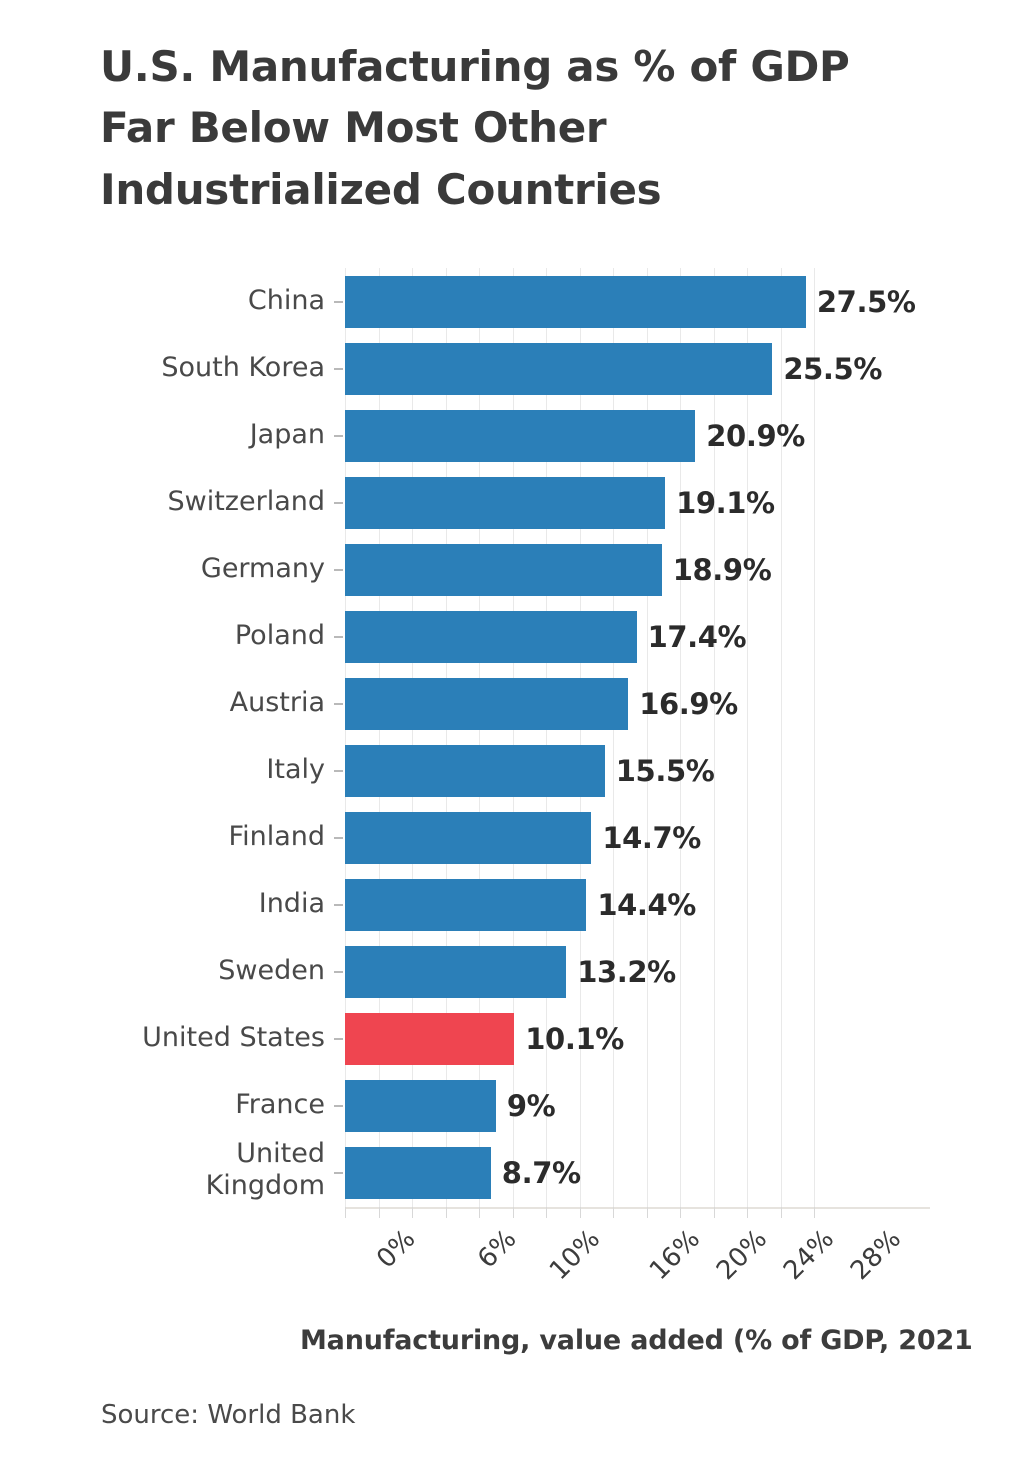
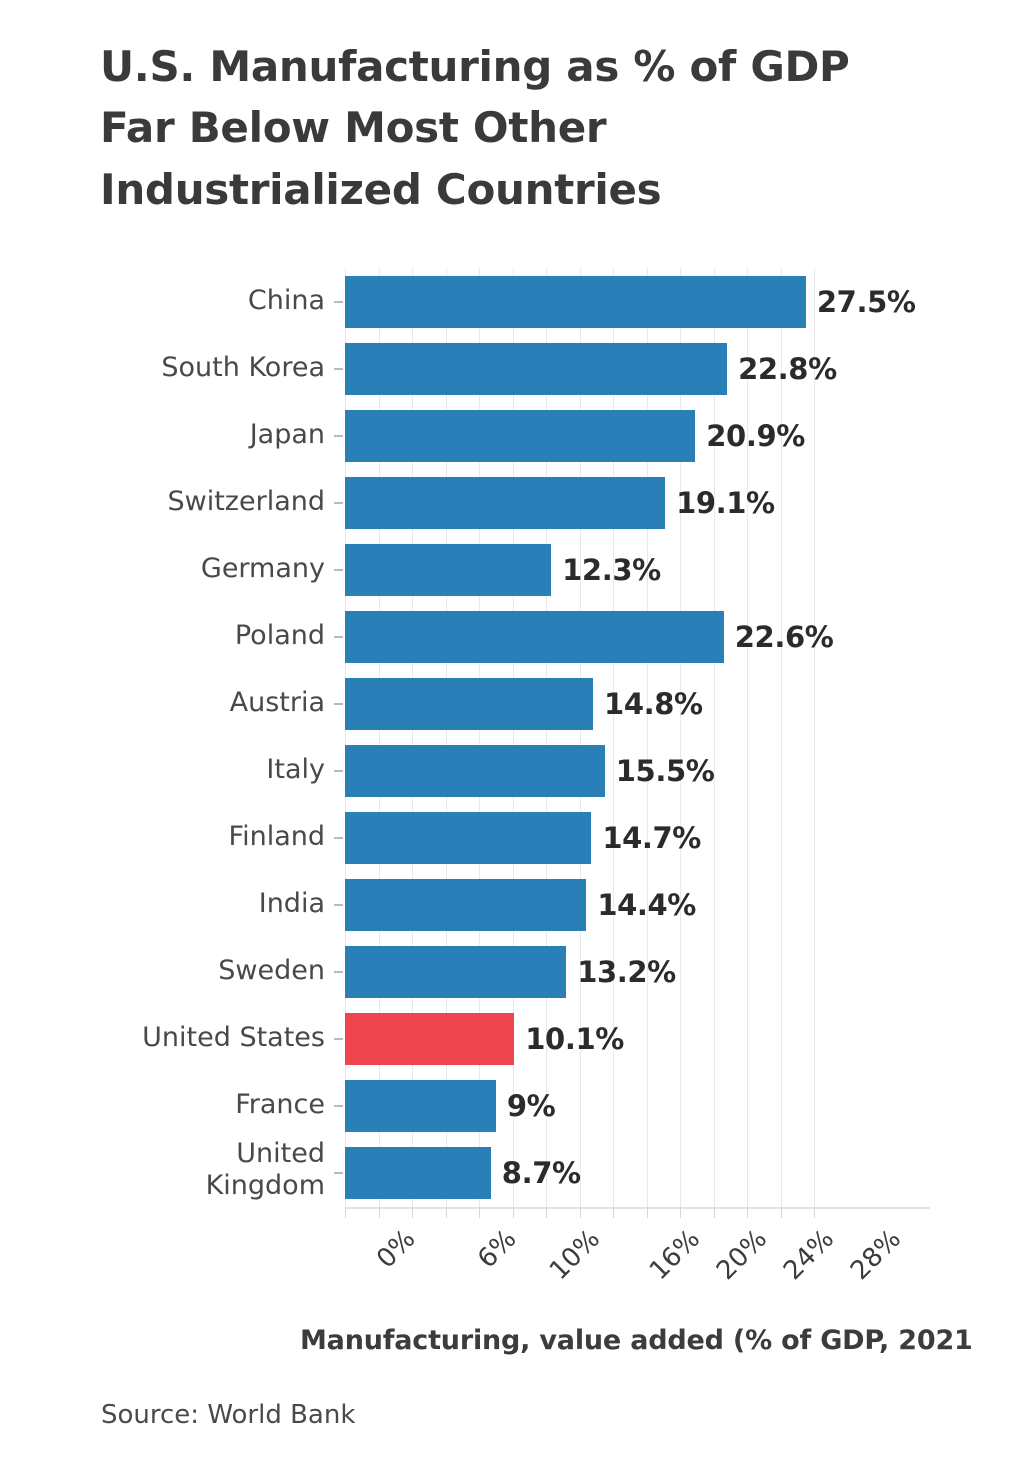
South Korea: 25.5% -> 22.8%
Germany: 18.9% -> 12.3%
Poland: 17.4% -> 22.6%
Austria: 16.9% -> 14.8%
